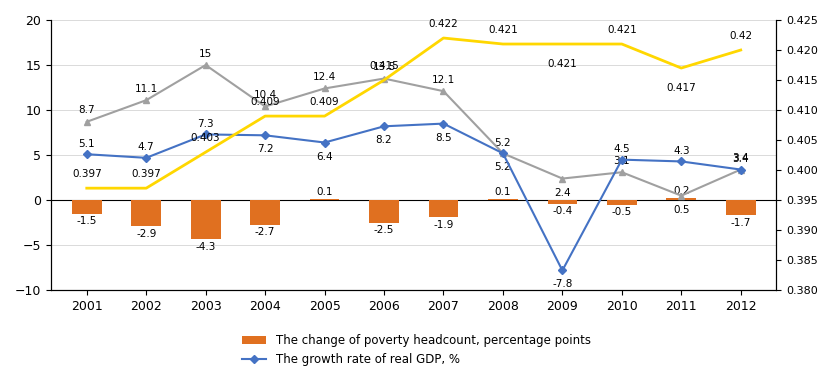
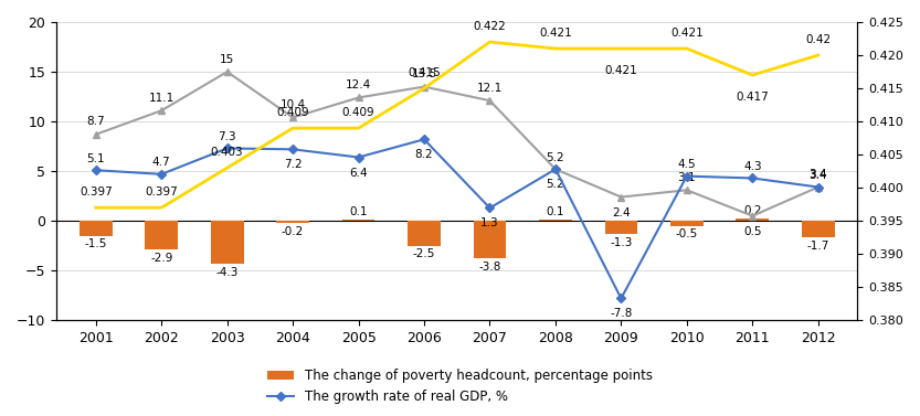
The change of poverty headcount, percentage points/2004: -2.7 -> -0.2
The growth rate of real GDP, %/2007: 8.5 -> 1.3
The change of poverty headcount, percentage points/2007: -1.9 -> -3.8
The change of poverty headcount, percentage points/2009: -0.4 -> -1.3
